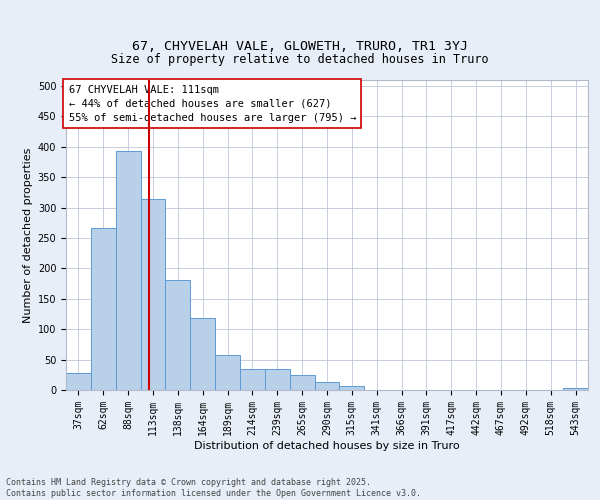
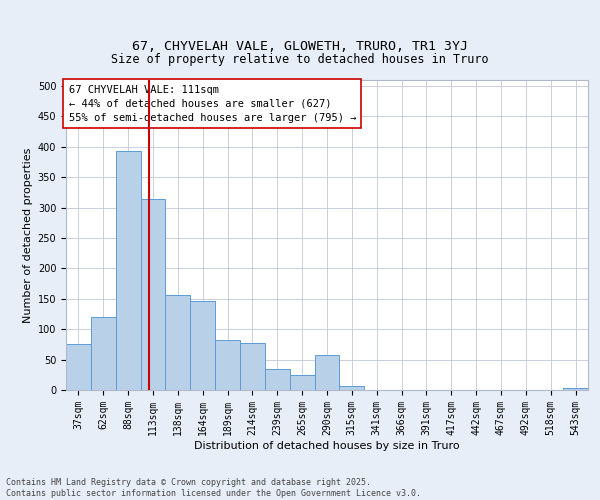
37sqm: 28 -> 76
62sqm: 267 -> 120
138sqm: 181 -> 156
164sqm: 119 -> 146
189sqm: 58 -> 82
214sqm: 34 -> 78
290sqm: 13 -> 58
